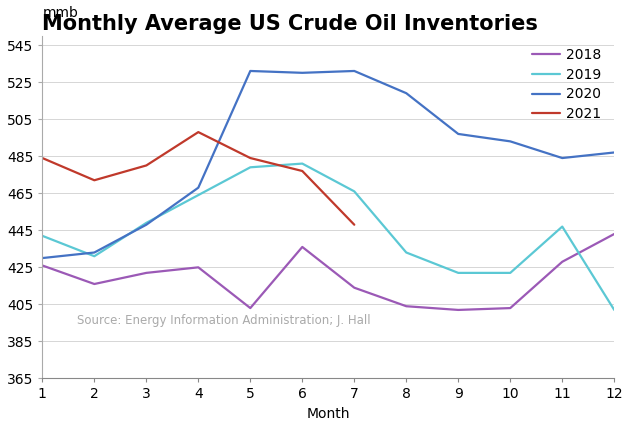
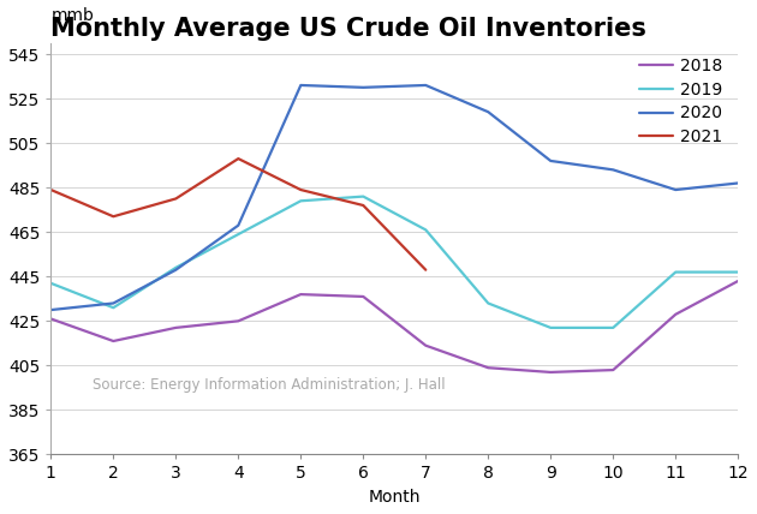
2018/5: 403 -> 437
2019/12: 402 -> 447
